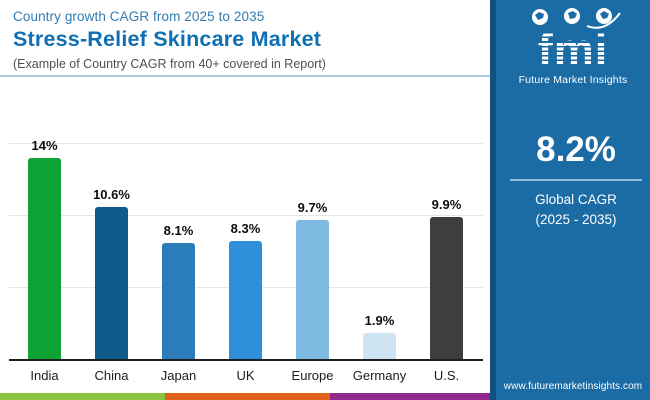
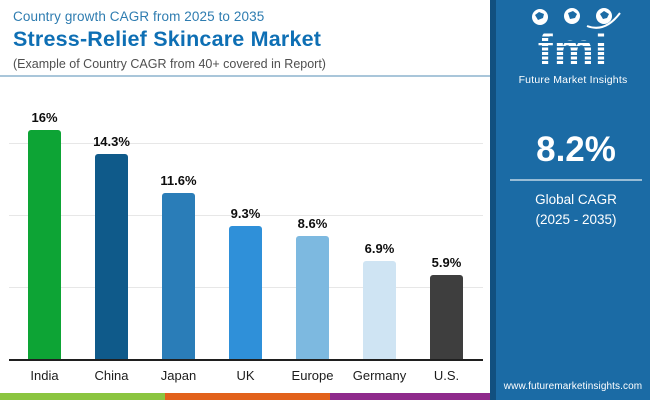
India: 14% -> 16%
China: 10.6% -> 14.3%
Japan: 8.1% -> 11.6%
UK: 8.3% -> 9.3%
Europe: 9.7% -> 8.6%
Germany: 1.9% -> 6.9%
U.S.: 9.9% -> 5.9%
